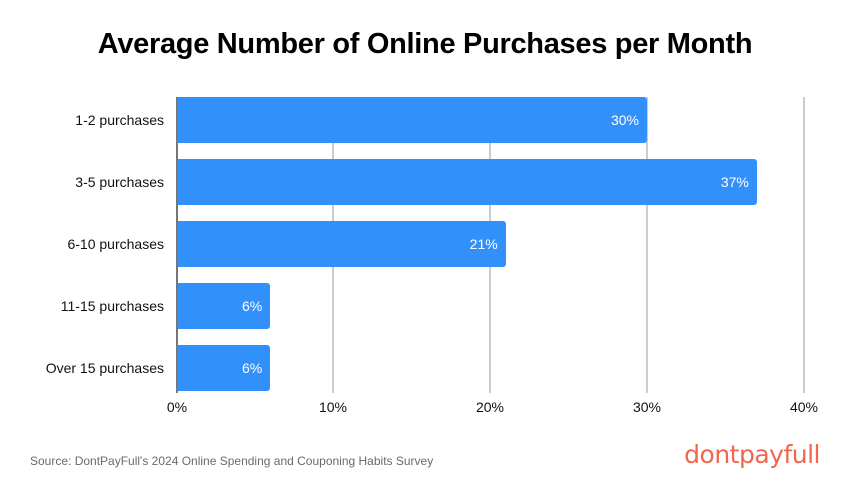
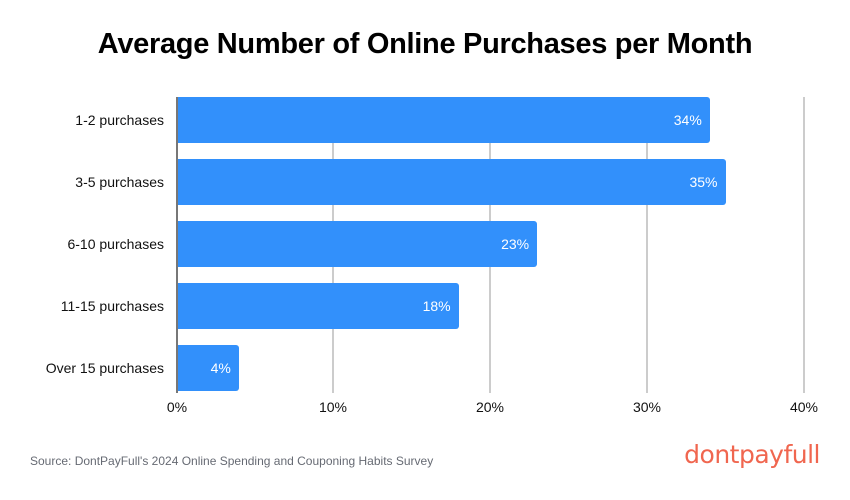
1-2 purchases: 30% -> 34%
3-5 purchases: 37% -> 35%
6-10 purchases: 21% -> 23%
11-15 purchases: 6% -> 18%
Over 15 purchases: 6% -> 4%
